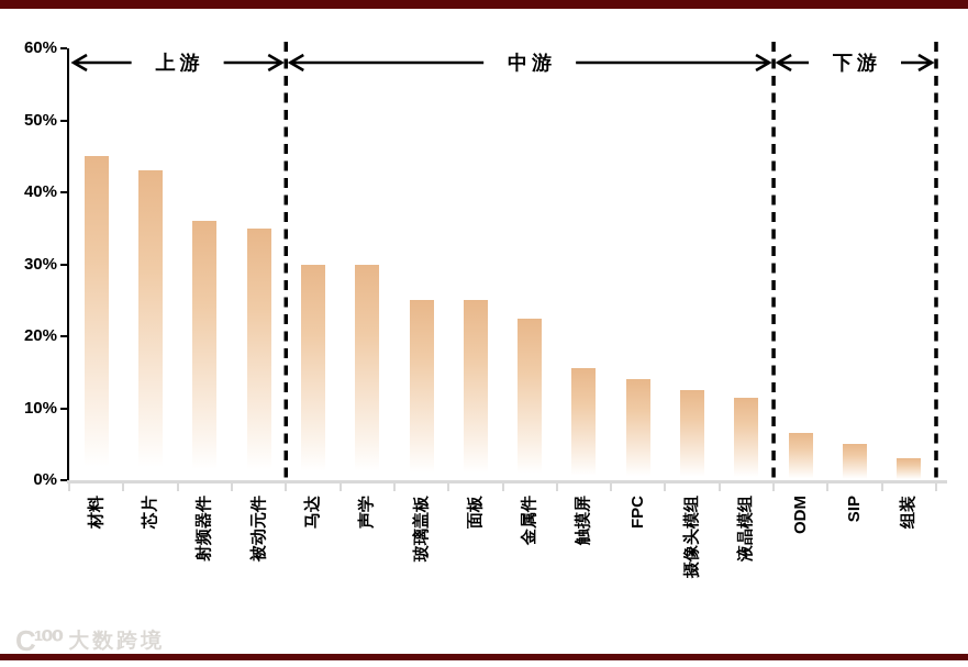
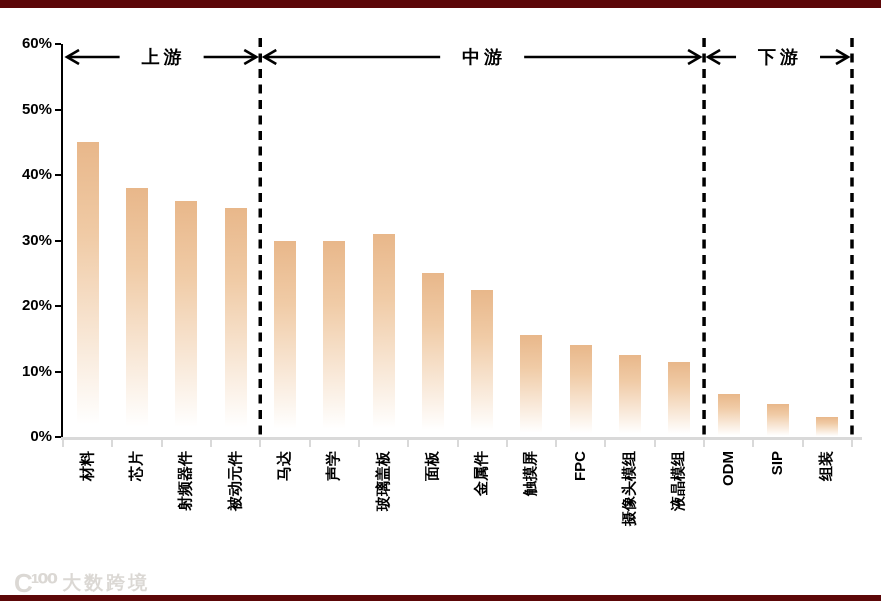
芯片: 43% -> 38%
玻璃盖板: 25% -> 31%
